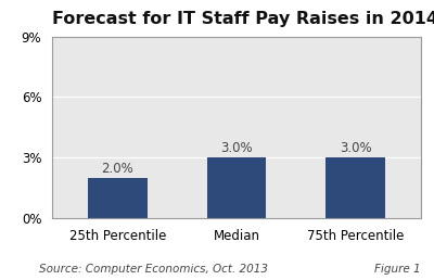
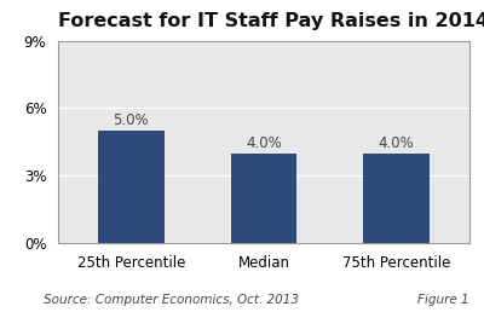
25th Percentile: 2.0% -> 5.0%
Median: 3.0% -> 4.0%
75th Percentile: 3.0% -> 4.0%
